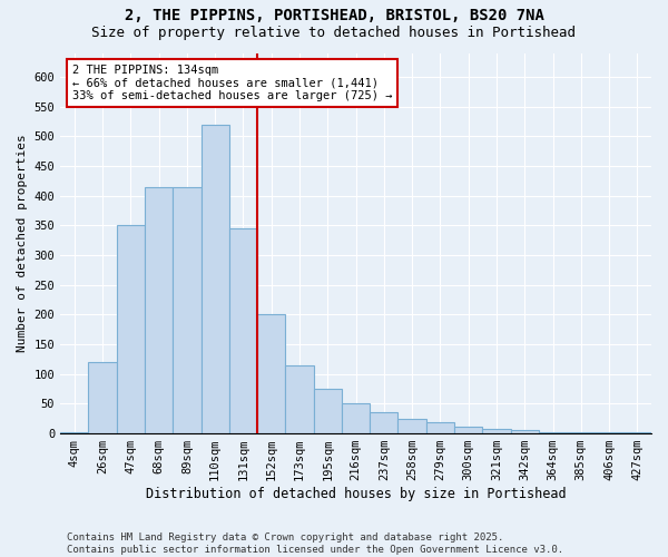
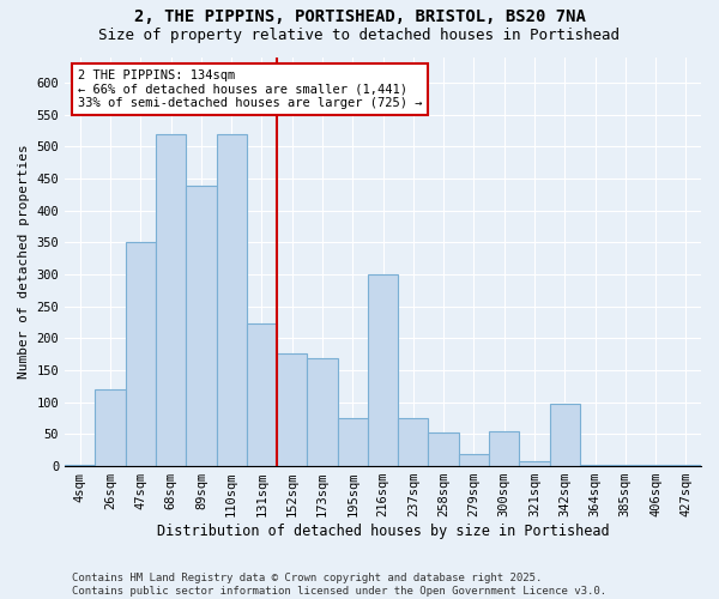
68sqm: 415 -> 520
89sqm: 415 -> 438
131sqm: 345 -> 224
152sqm: 200 -> 176
173sqm: 115 -> 168
216sqm: 50 -> 300
237sqm: 35 -> 76
258sqm: 25 -> 52
300sqm: 12 -> 54
342sqm: 5 -> 98
